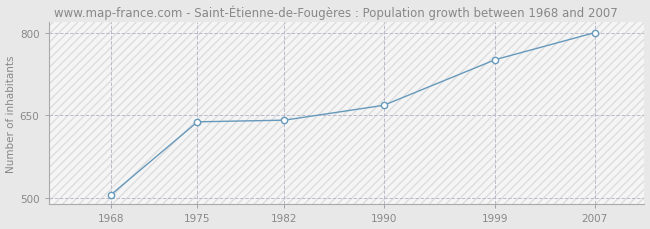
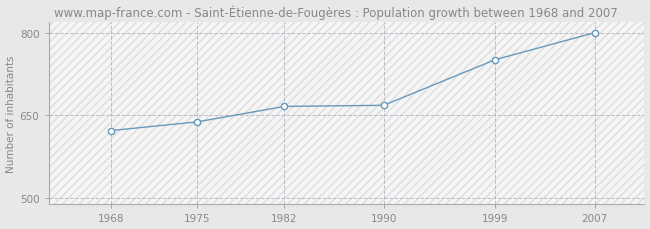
1968: 505 -> 622
1982: 641 -> 666
